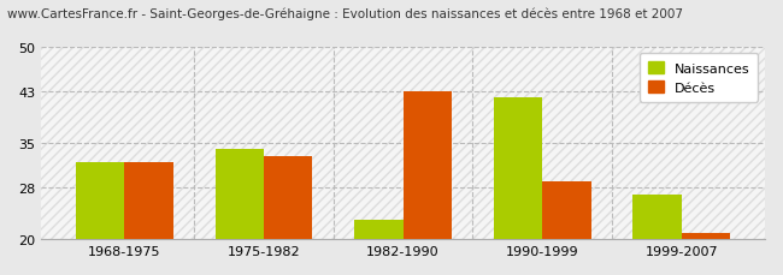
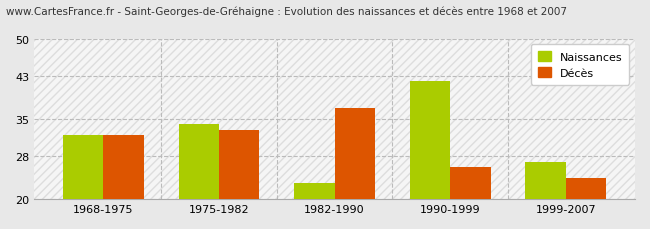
Décès/1982-1990: 43 -> 37
Décès/1990-1999: 29 -> 26
Décès/1999-2007: 21 -> 24
